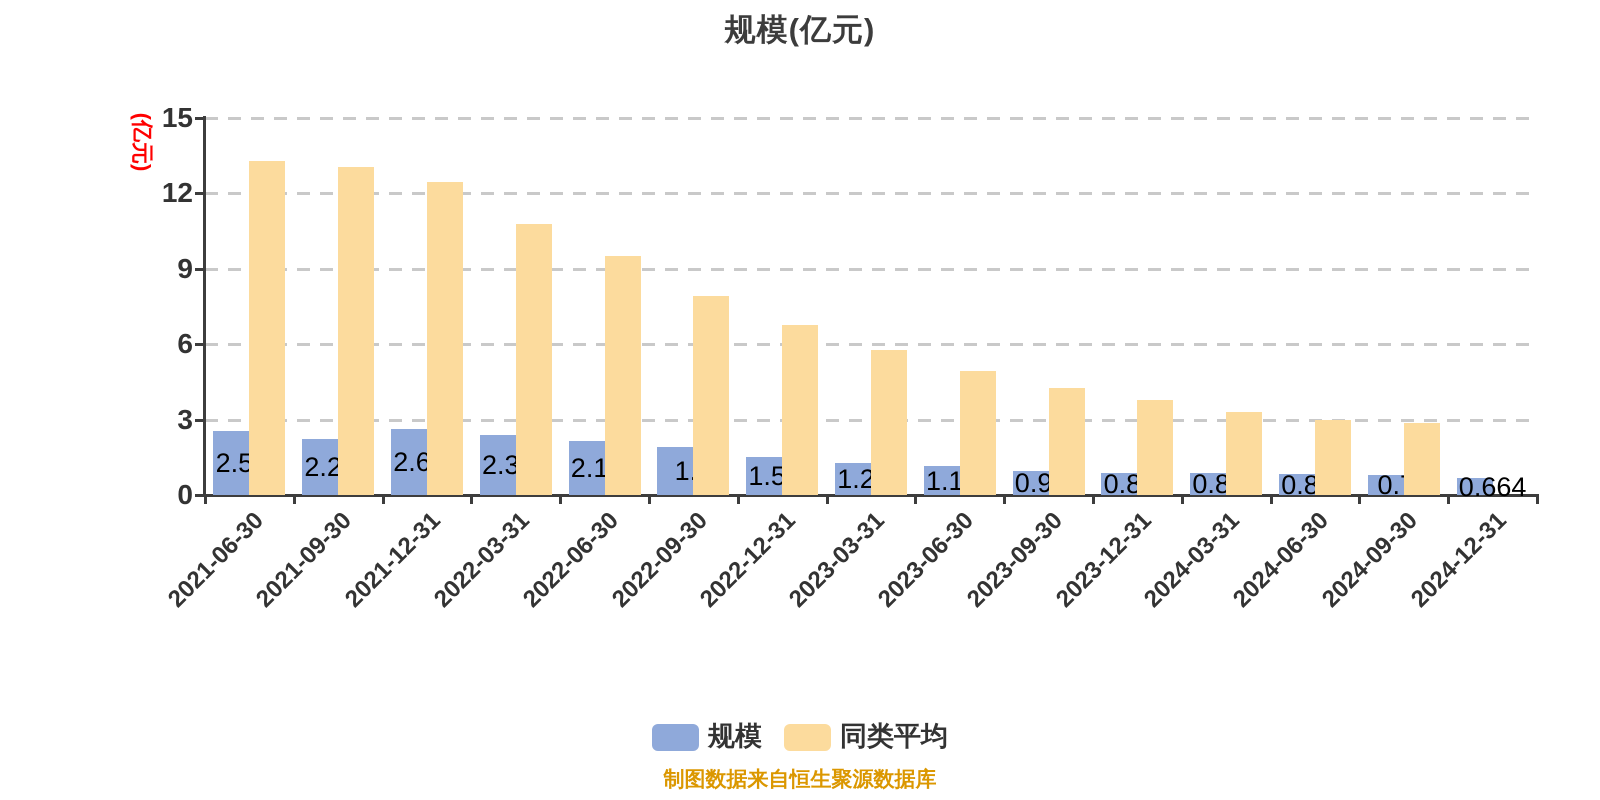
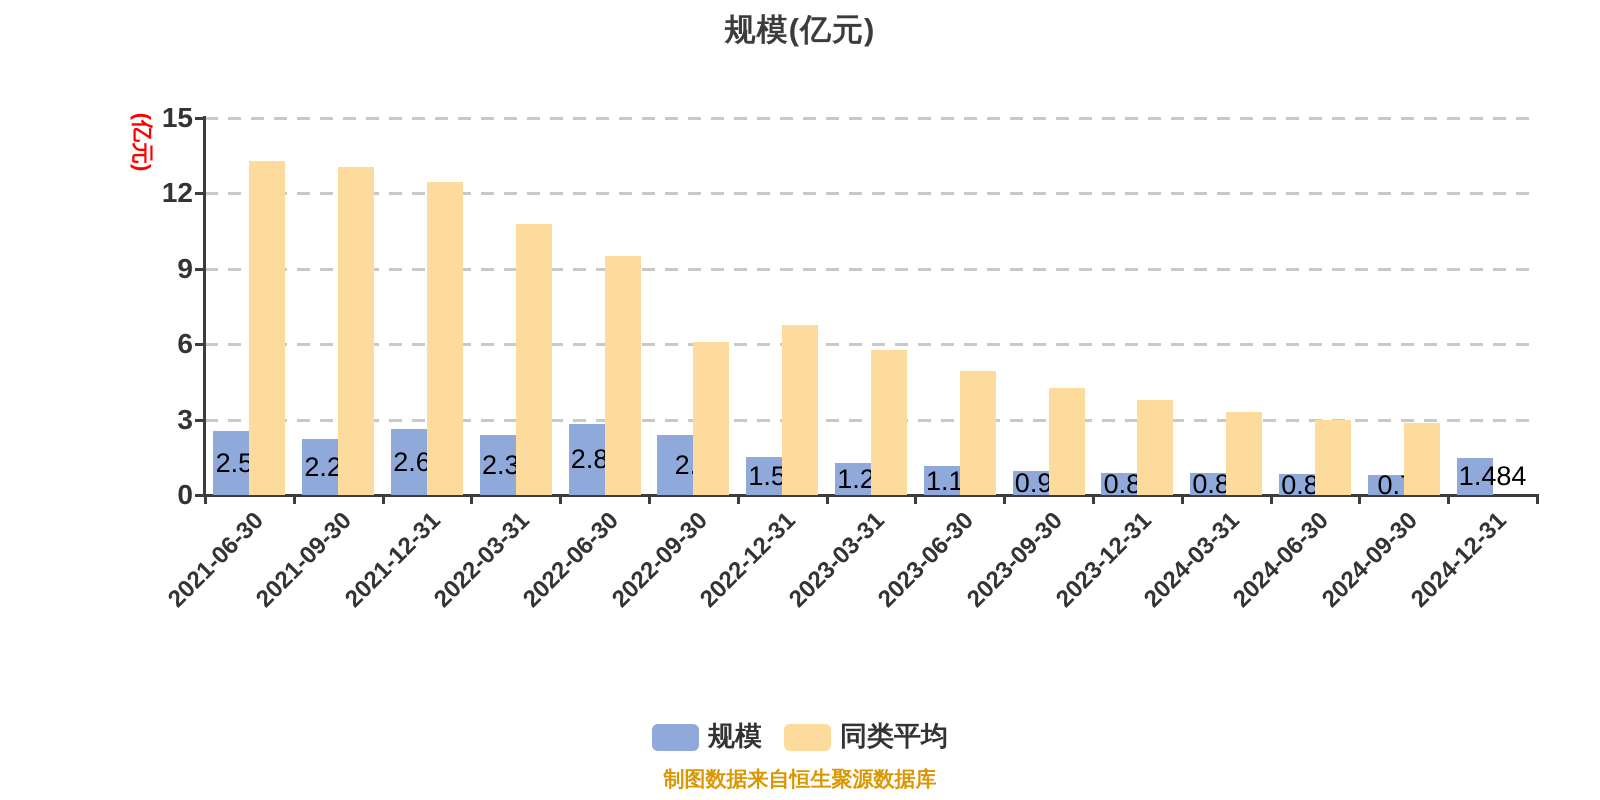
规模/2022-06-30: 2.163 -> 2.841
规模/2022-09-30: 1.9 -> 2.4
同类平均/2022-09-30: 7.9 -> 6.1
规模/2024-12-31: 0.664 -> 1.484
